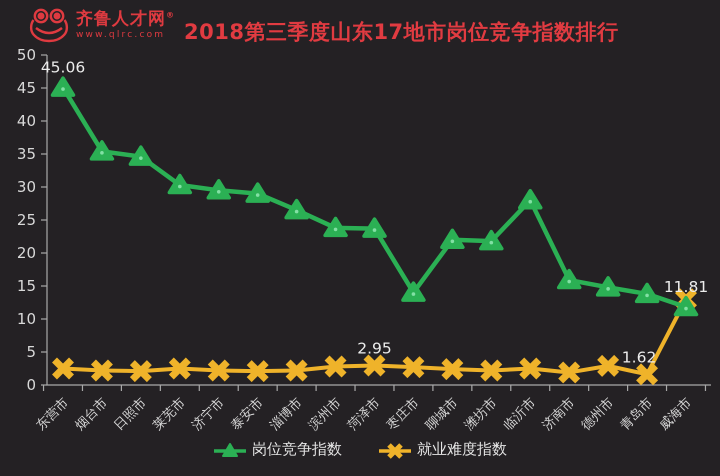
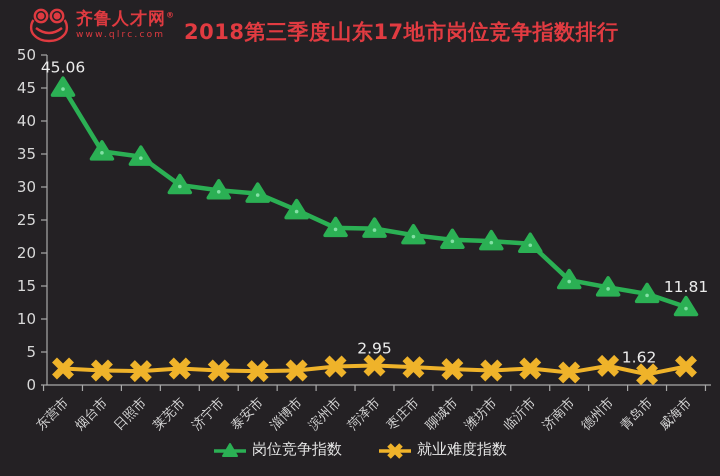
岗位竞争指数/枣庄市: 14 -> 23
岗位竞争指数/临沂市: 28 -> 21
就业难度指数/威海市: 13 -> 3
